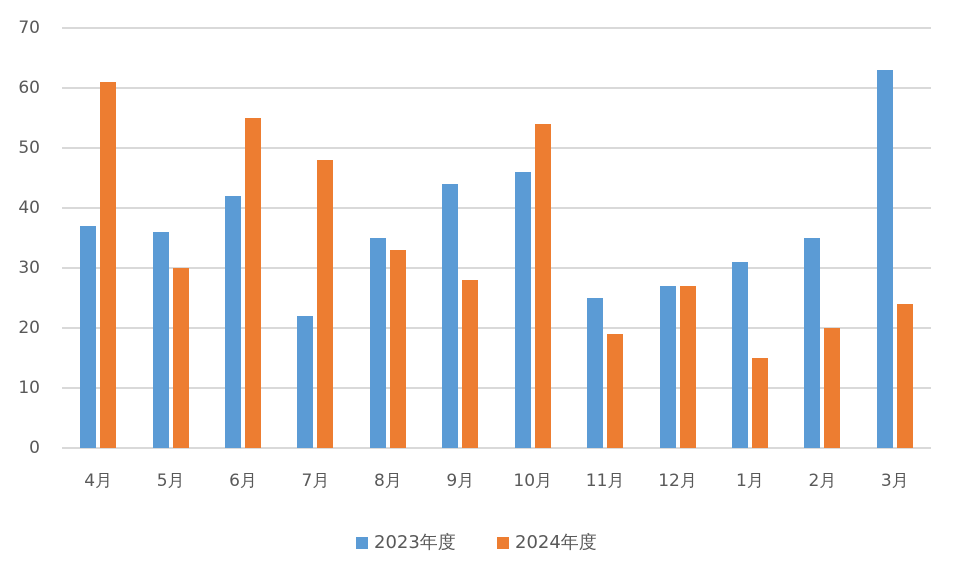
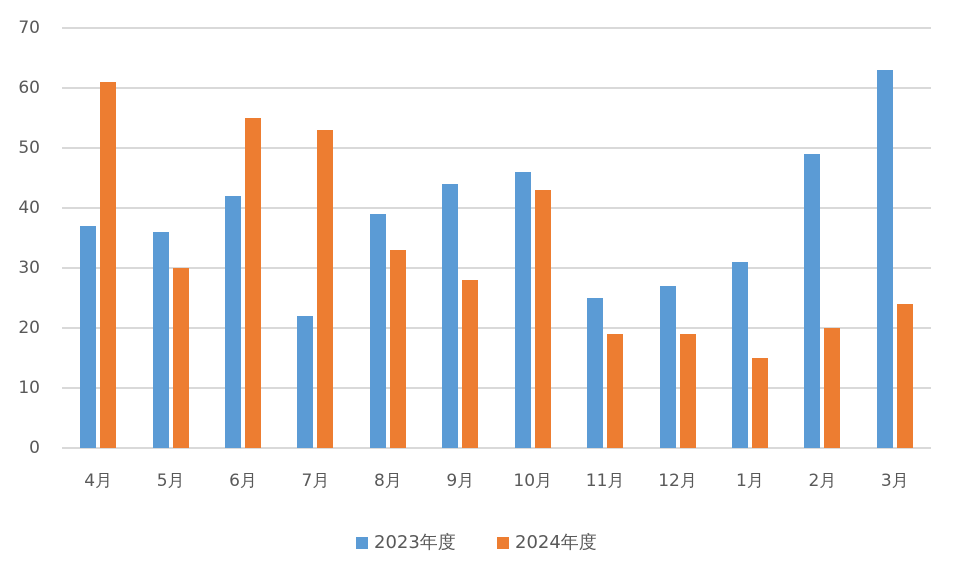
2024年度/7月: 48 -> 53
2023年度/8月: 35 -> 39
2024年度/10月: 54 -> 43
2024年度/12月: 27 -> 19
2023年度/2月: 35 -> 49
